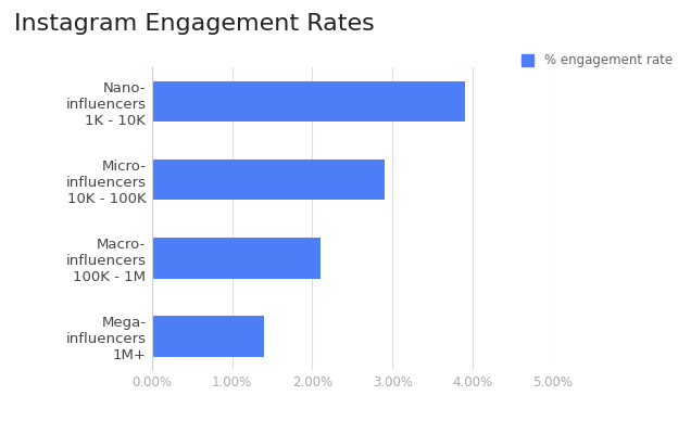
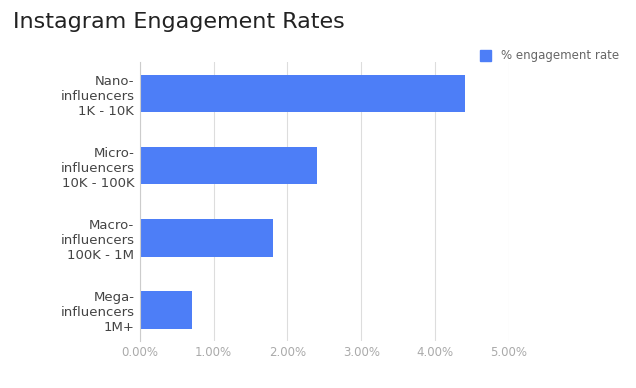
Nano- influencers 1K - 10K: 3.9% -> 4.4%
Micro- influencers 10K - 100K: 2.9% -> 2.4%
Macro- influencers 100K - 1M: 2.1% -> 1.8%
Mega- influencers 1M+: 1.4% -> 0.7%
